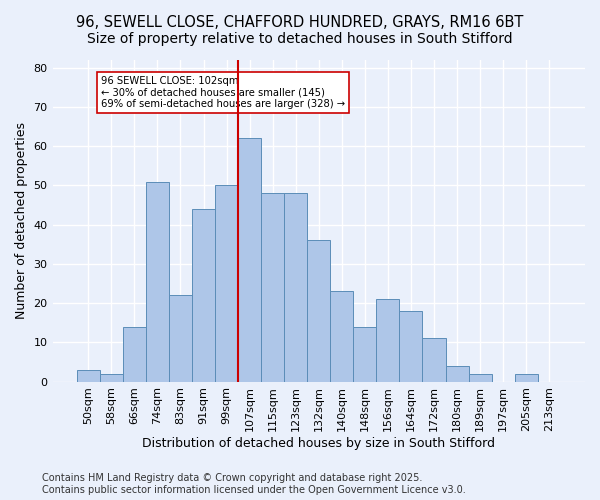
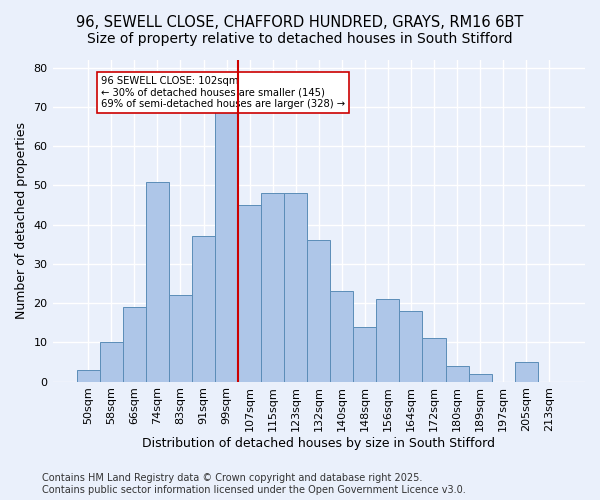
58sqm: 2 -> 10
66sqm: 14 -> 19
91sqm: 44 -> 37
99sqm: 50 -> 69
107sqm: 62 -> 45
205sqm: 2 -> 5
